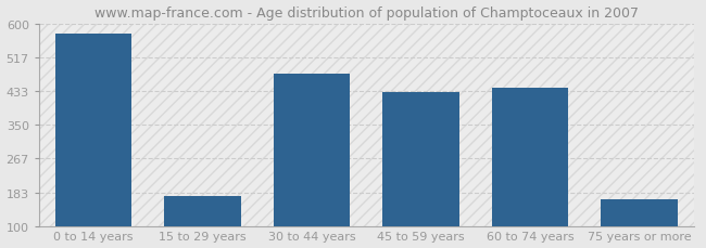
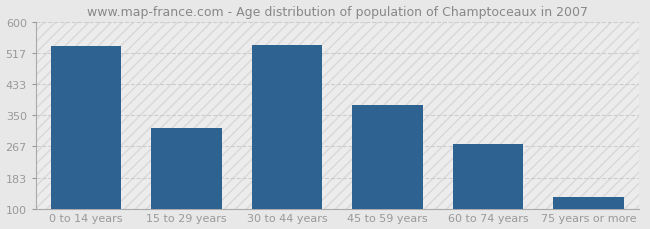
0 to 14 years: 575 -> 535
15 to 29 years: 175 -> 315
30 to 44 years: 475 -> 537
45 to 59 years: 430 -> 377
60 to 74 years: 440 -> 272
75 years or more: 165 -> 130
